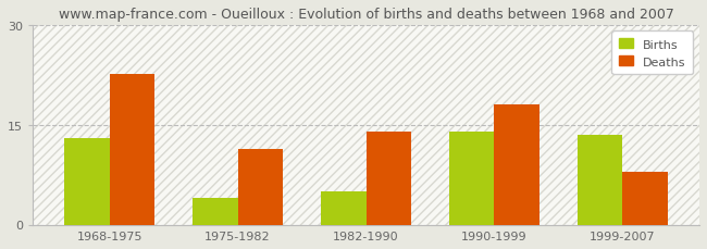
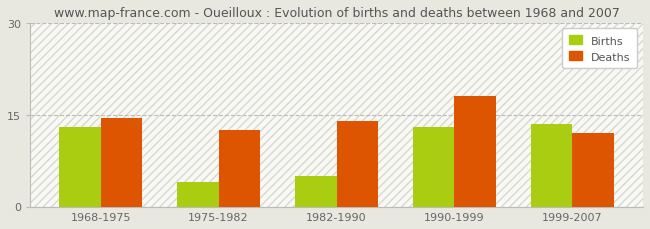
Deaths/1968-1975: 22.6 -> 14.5
Deaths/1975-1982: 11.4 -> 12.5
Births/1990-1999: 14.0 -> 13.0
Deaths/1999-2007: 8.0 -> 12.0
